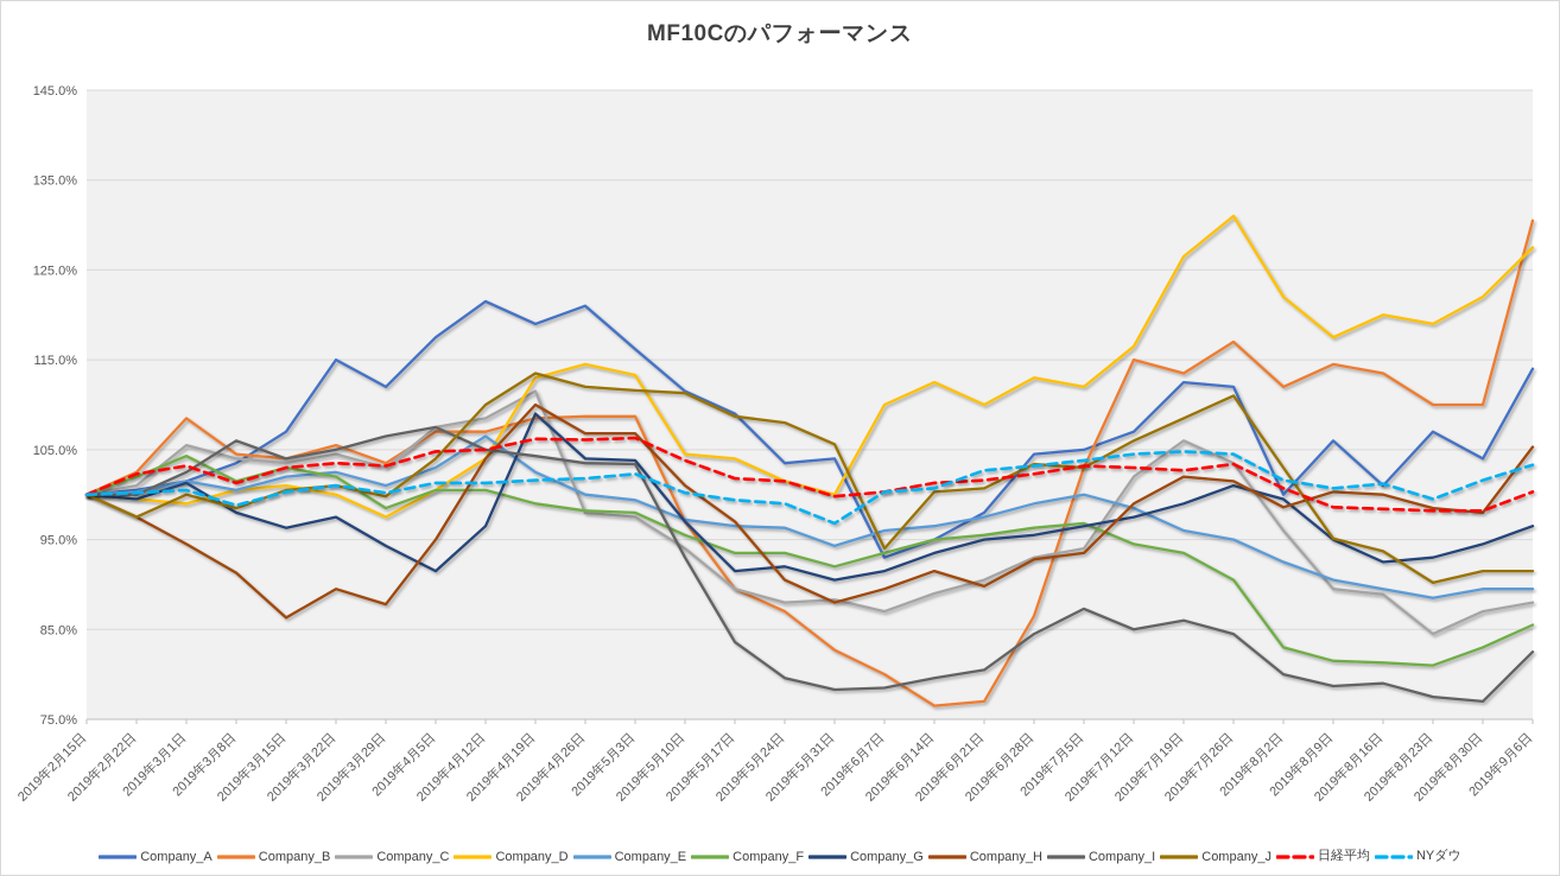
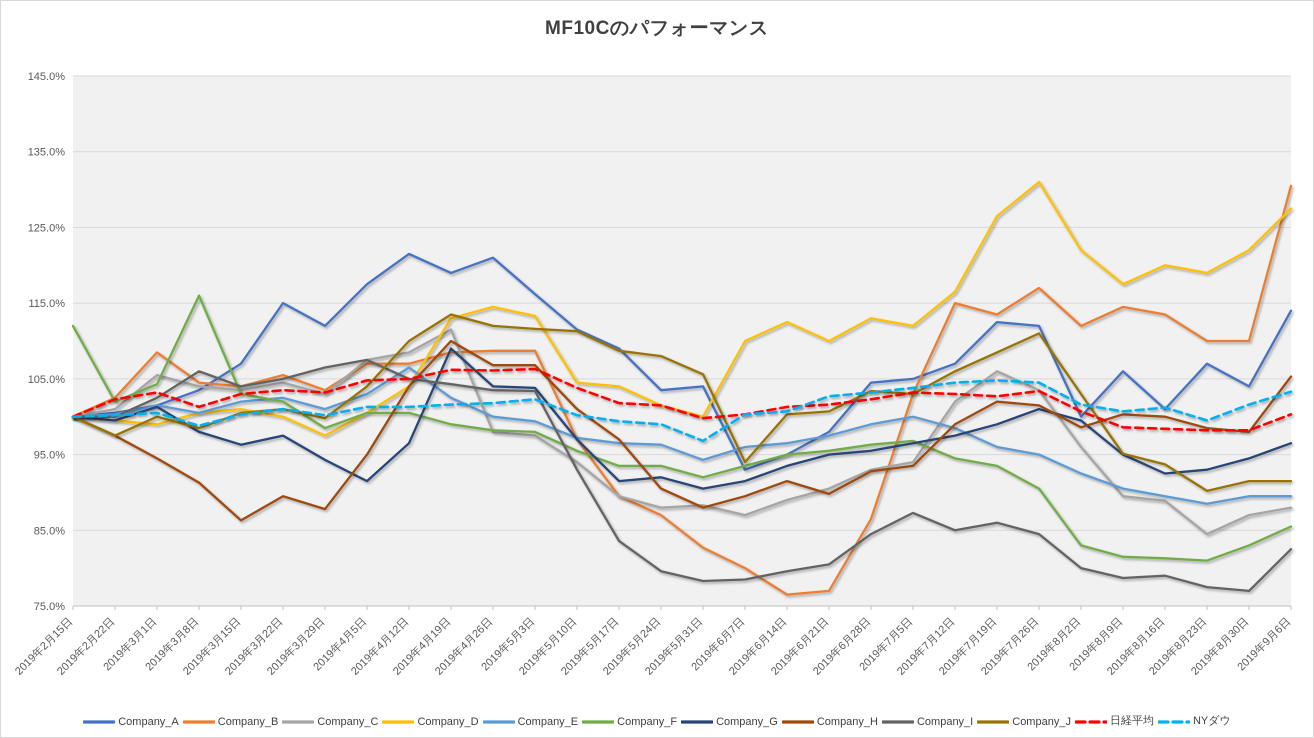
Company_F/2019年2月15日: 100% -> 112%
Company_F/2019年3月8日: 102% -> 116%
